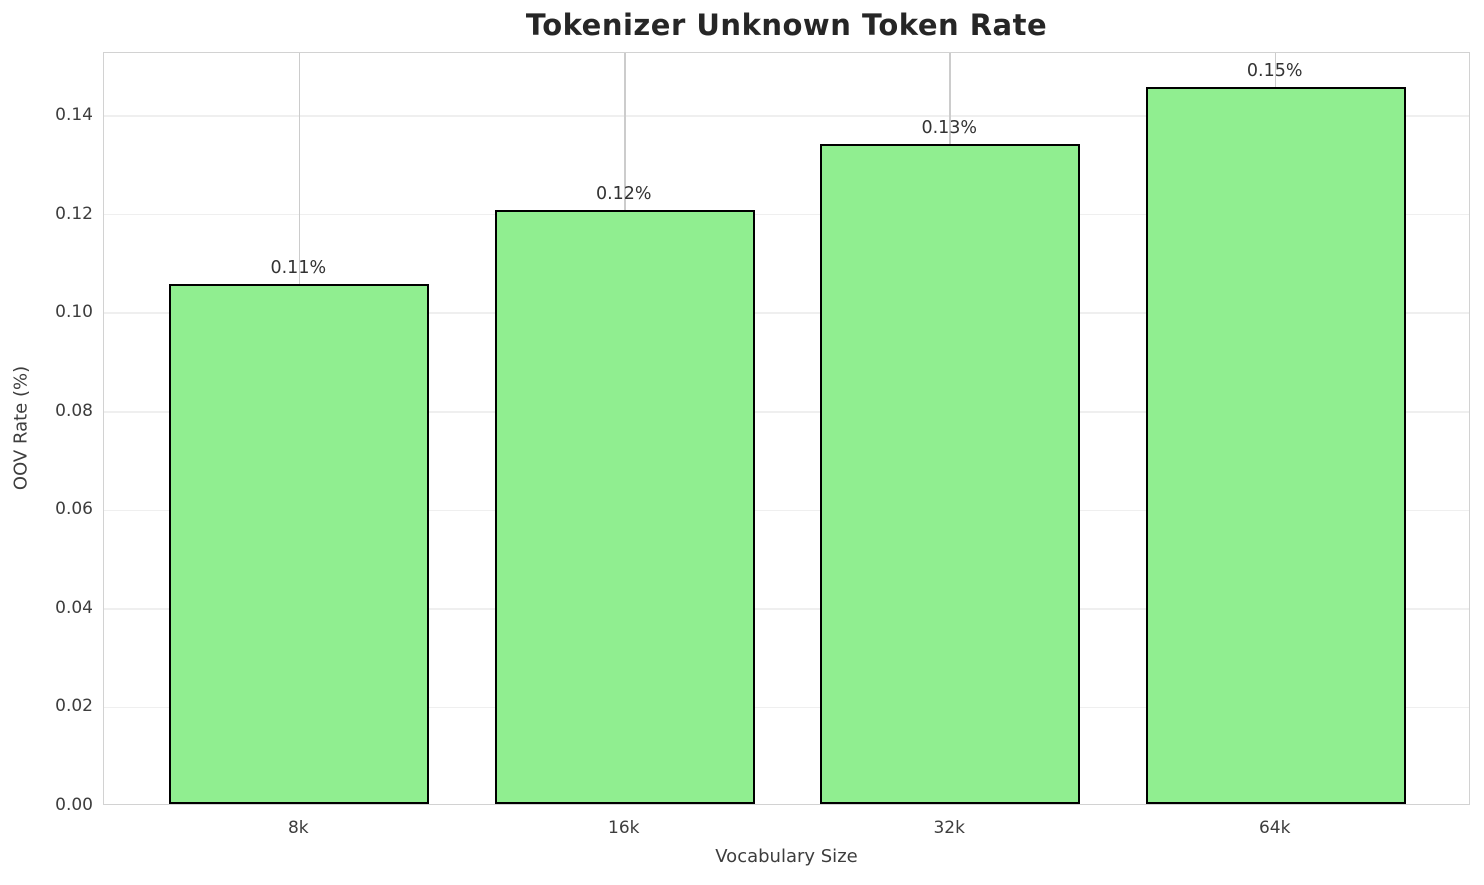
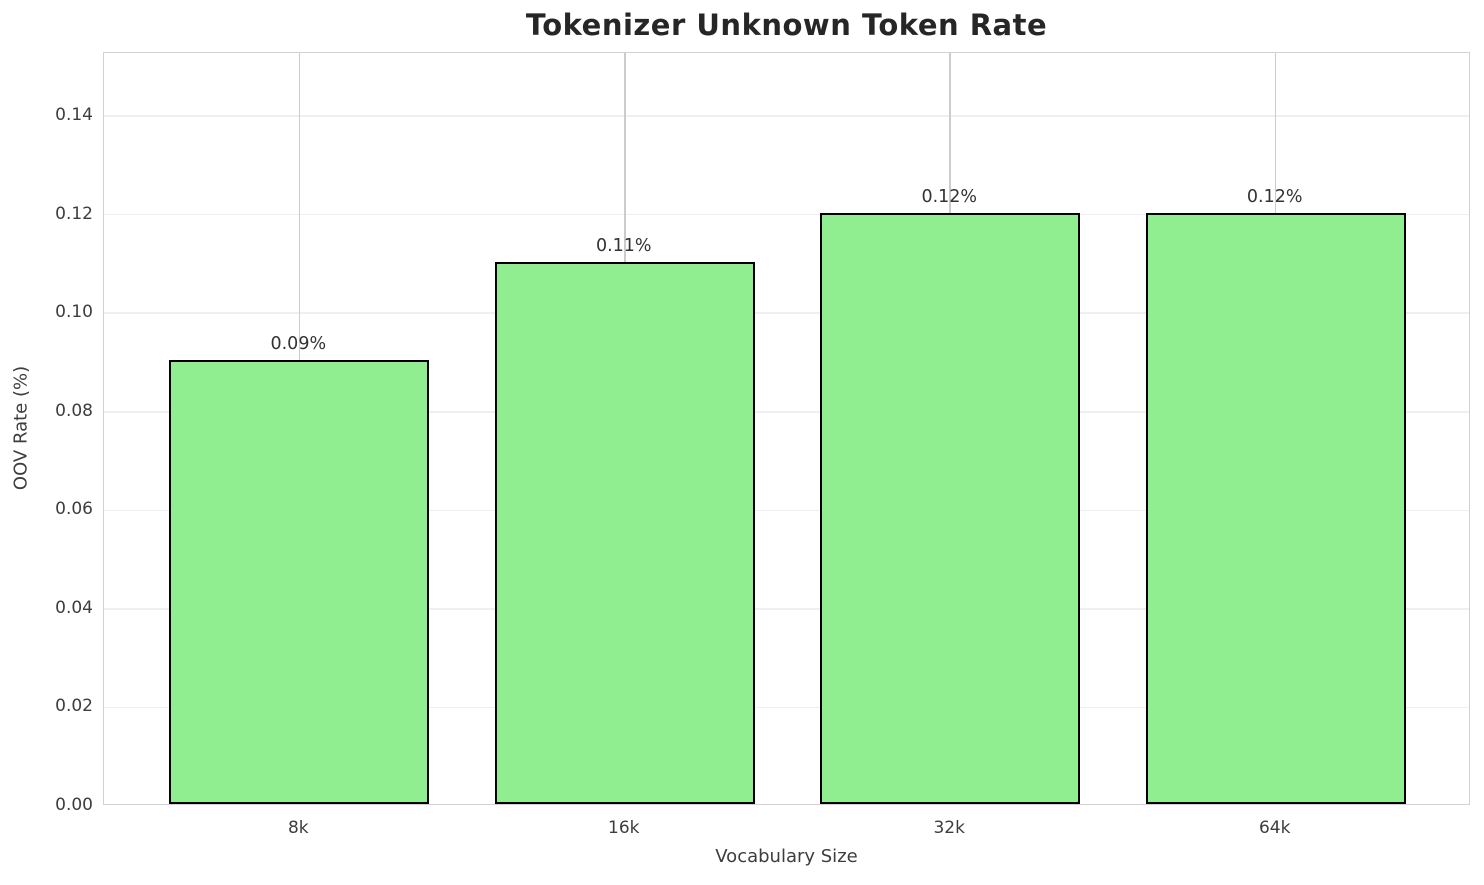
8k: 0.11% -> 0.09%
16k: 0.12% -> 0.11%
32k: 0.13% -> 0.12%
64k: 0.15% -> 0.12%
